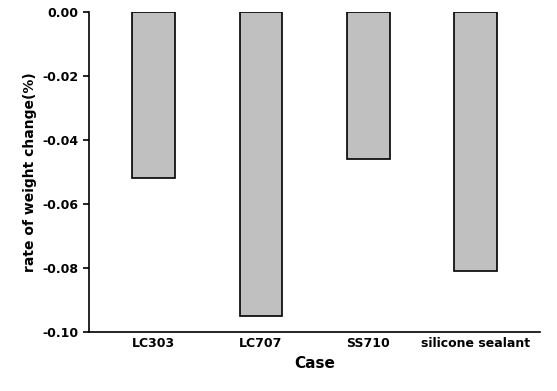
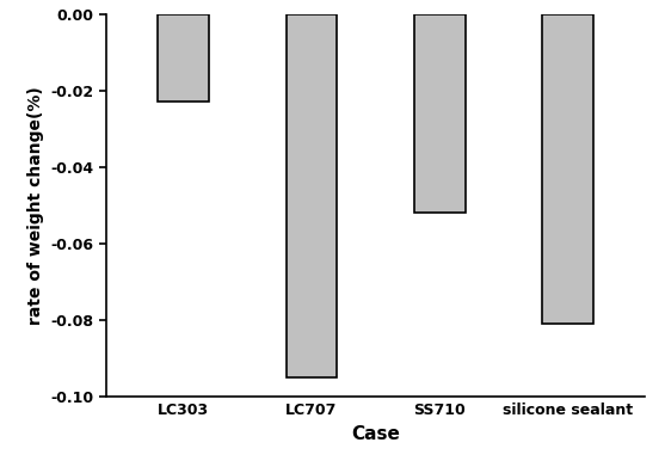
LC303: -0.052 -> -0.023
SS710: -0.046 -> -0.052
